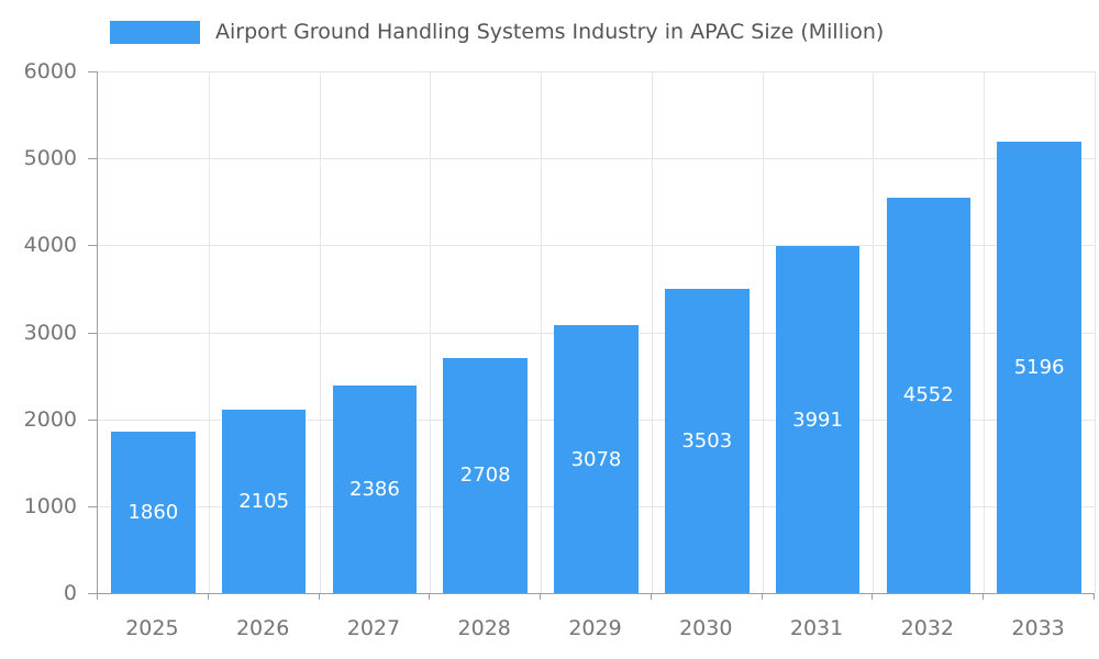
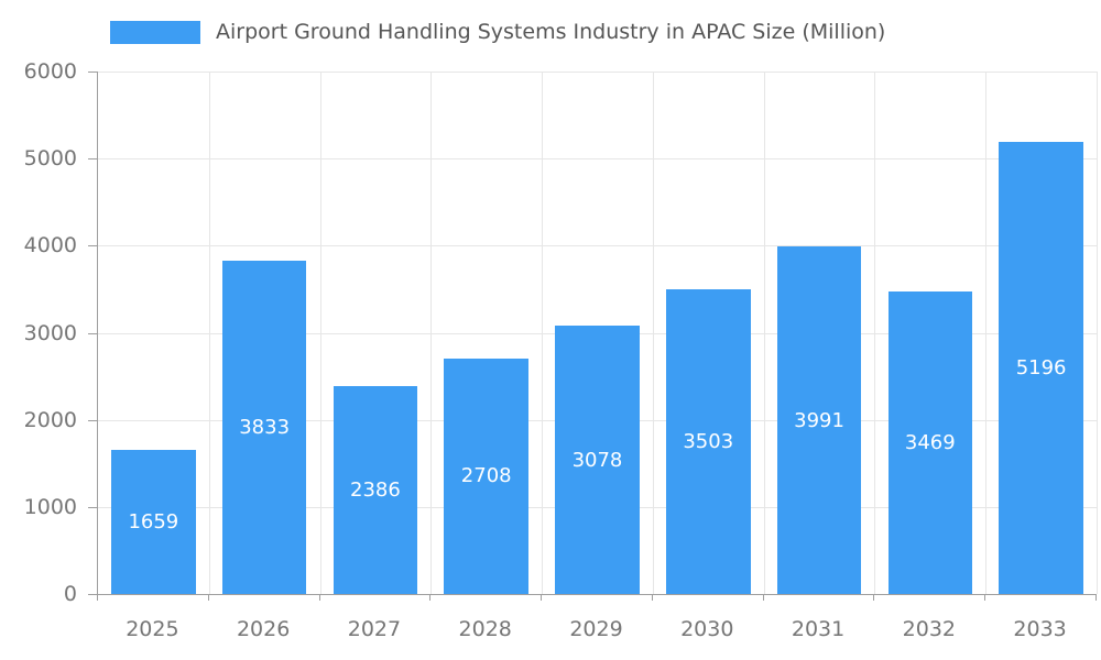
2025: 1860 -> 1659
2026: 2105 -> 3833
2032: 4552 -> 3469
